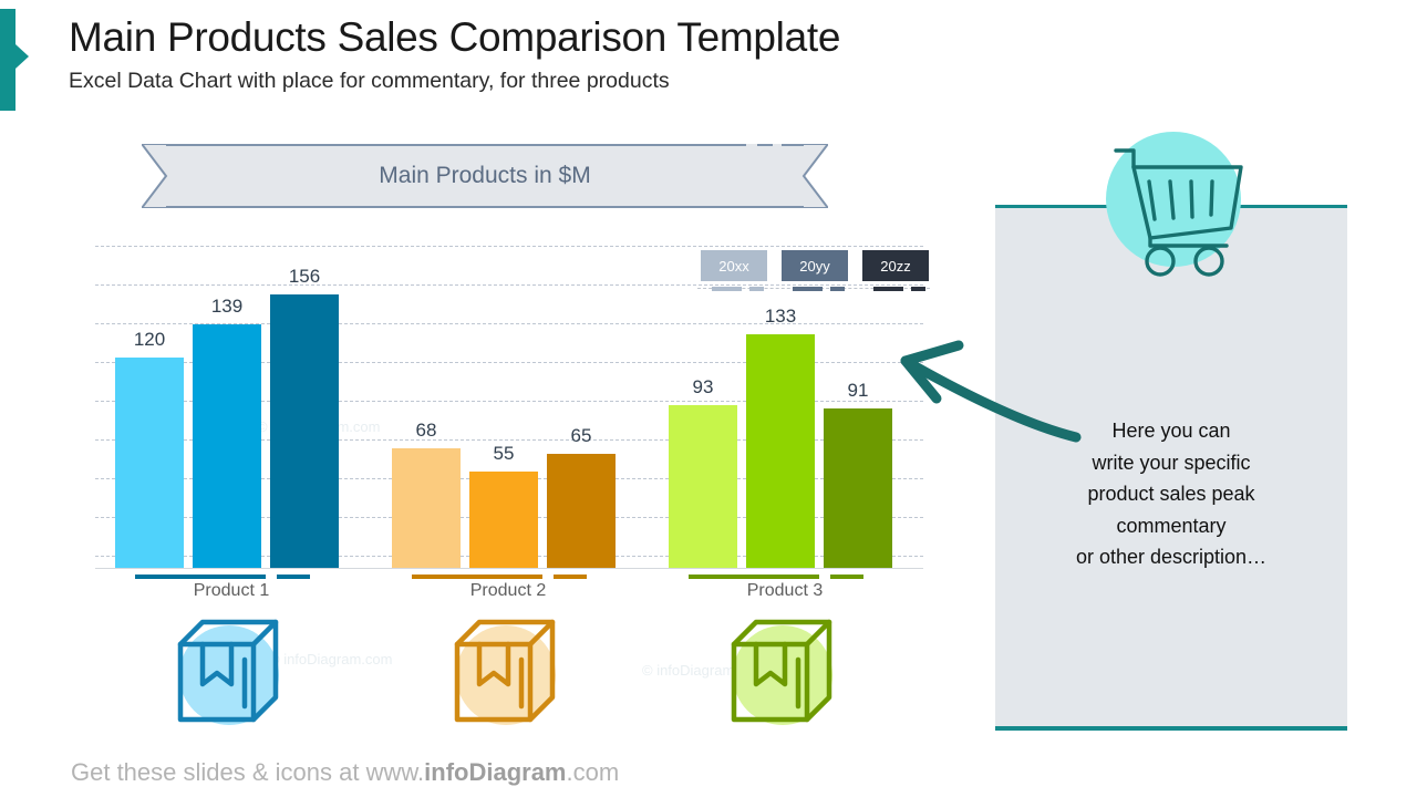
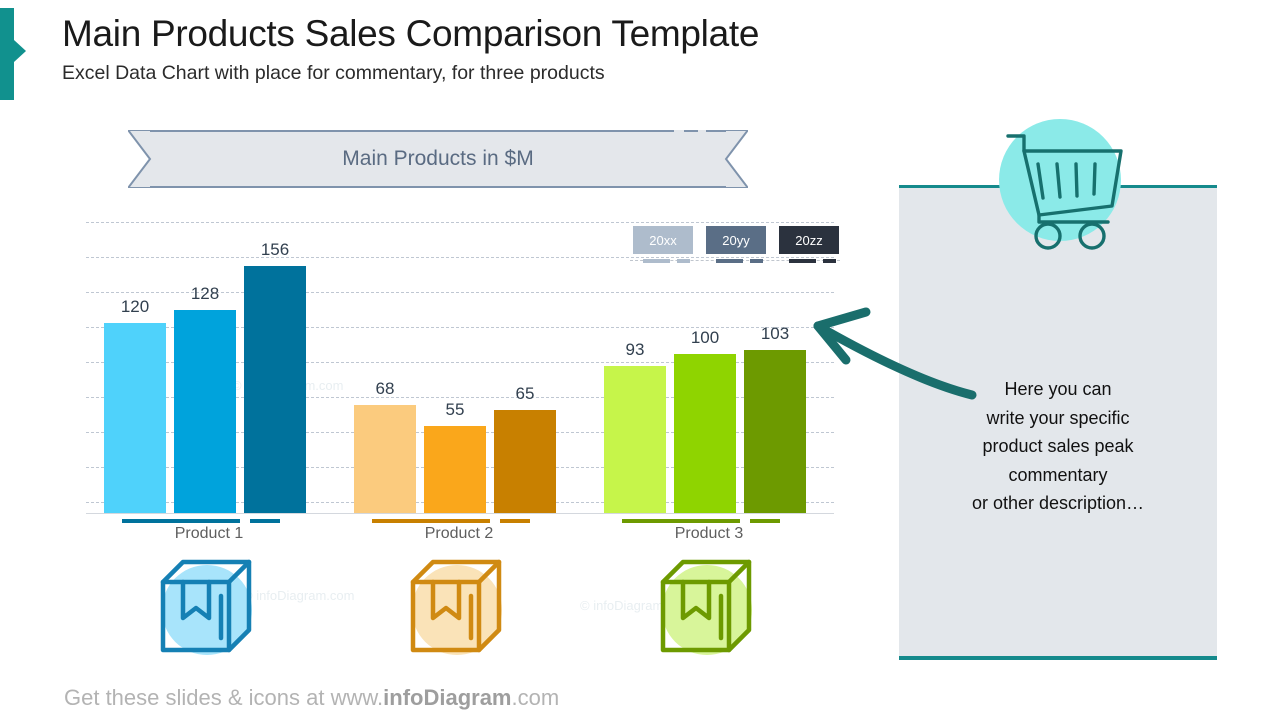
20yy/Product 1: 139 -> 128
20yy/Product 3: 133 -> 100
20zz/Product 3: 91 -> 103
